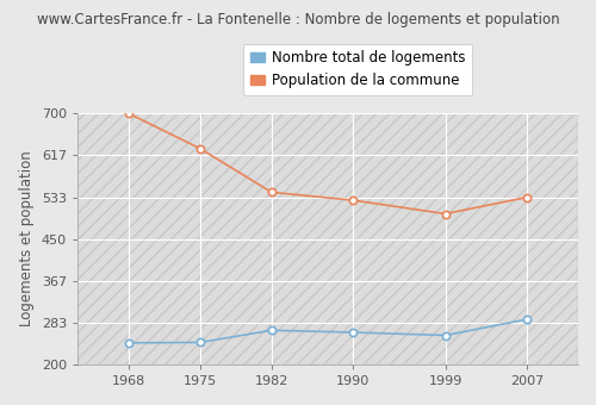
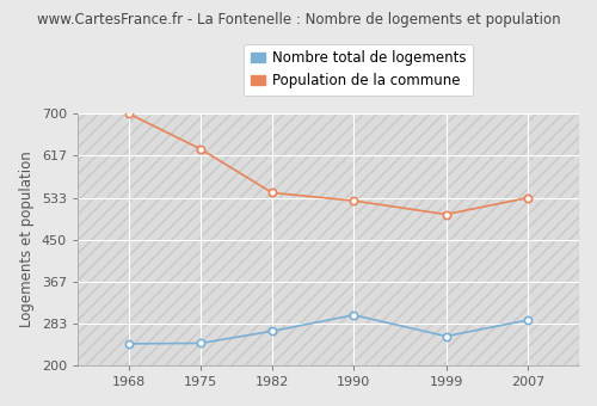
Nombre total de logements/1990: 264 -> 300
